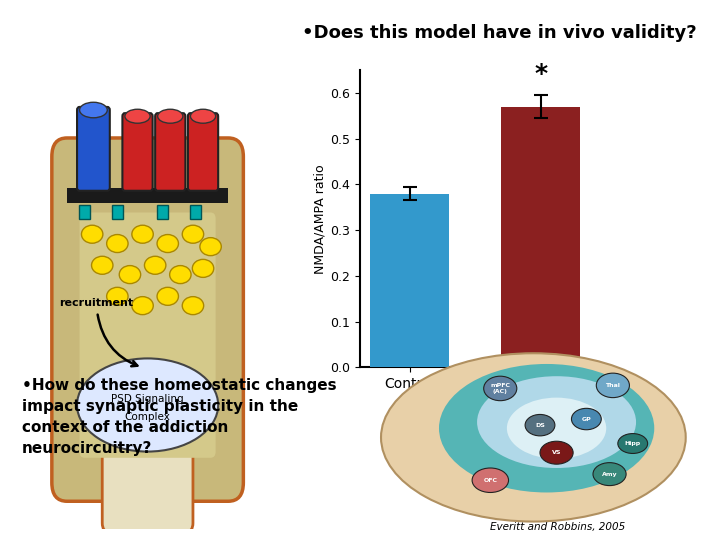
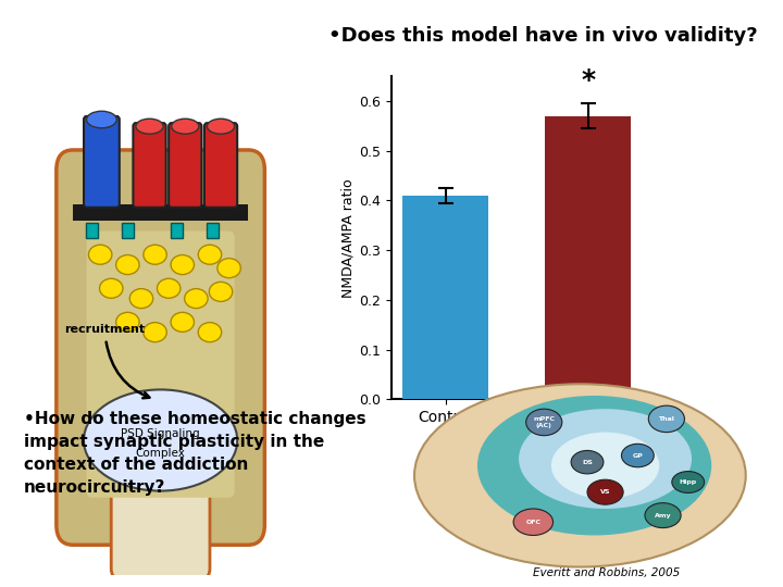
Control: 0.38 -> 0.41
